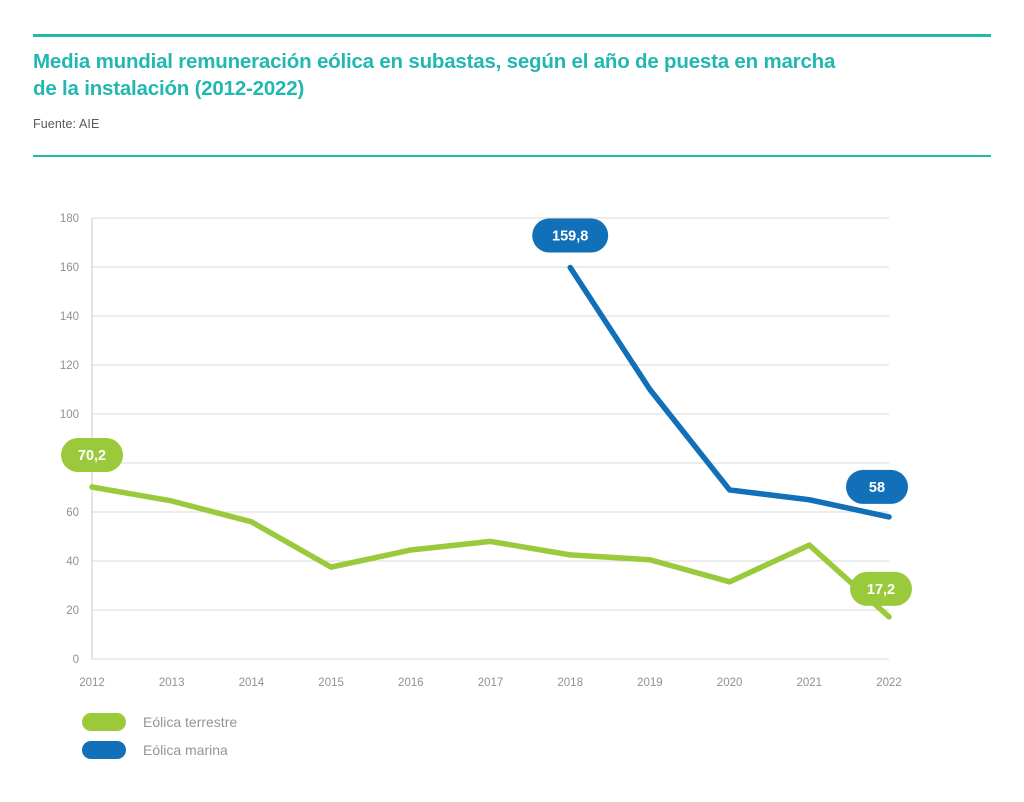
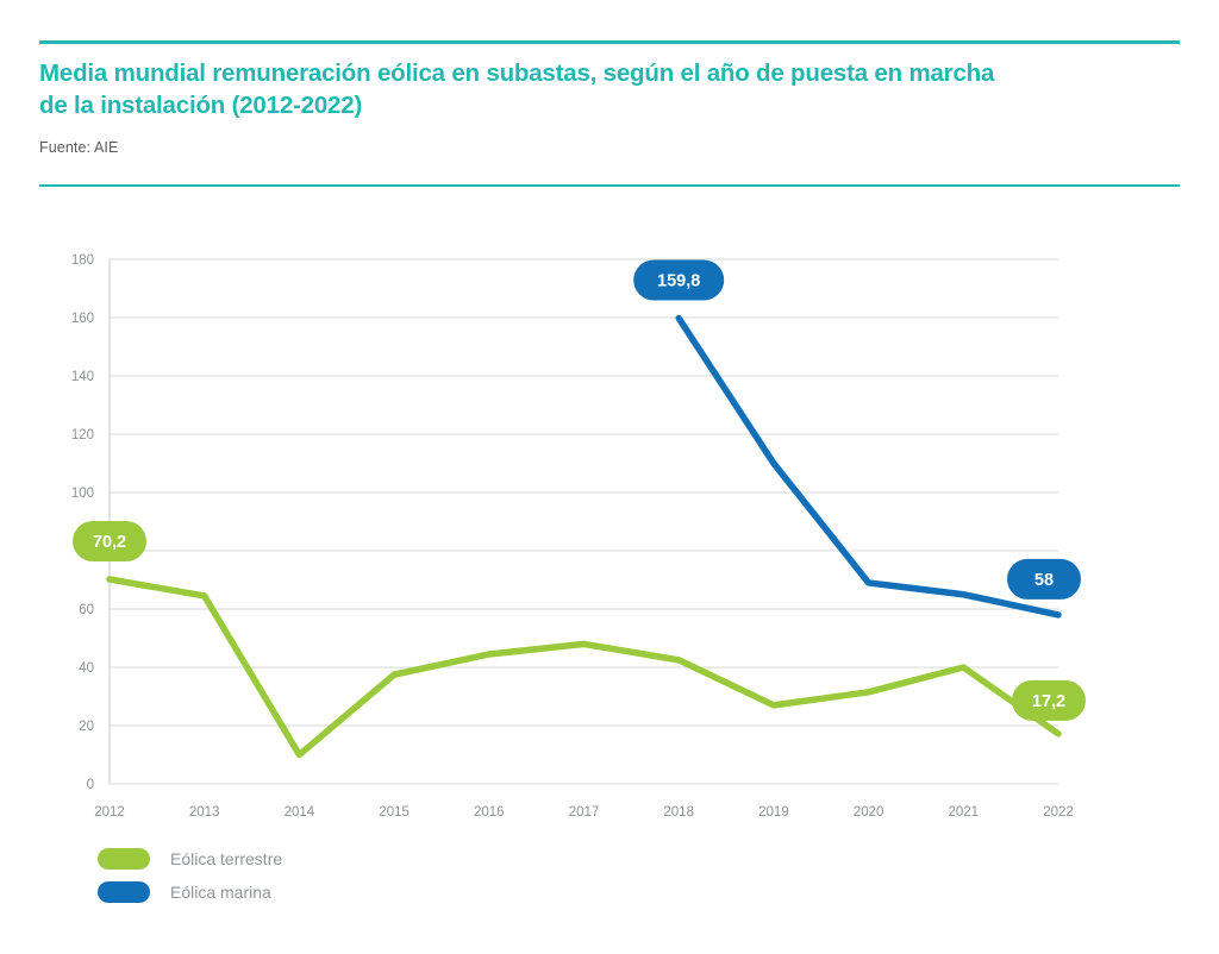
Eólica terrestre/2014: 56 -> 10
Eólica terrestre/2019: 40 -> 27
Eólica terrestre/2021: 46 -> 40
